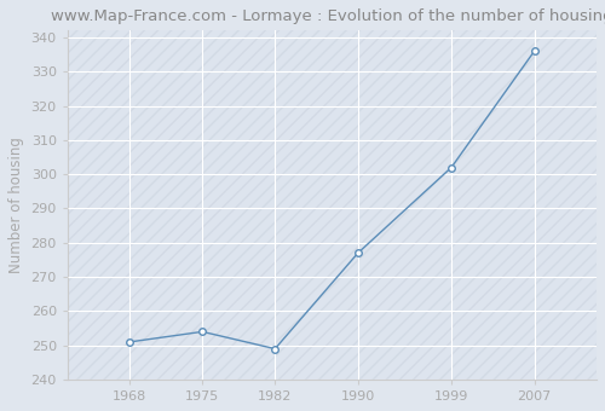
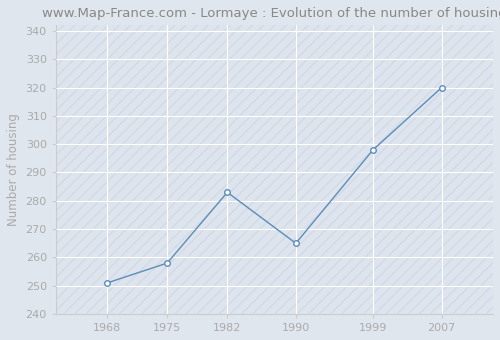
1975: 254 -> 258
1982: 249 -> 283
1990: 277 -> 265
1999: 302 -> 298
2007: 336 -> 320
